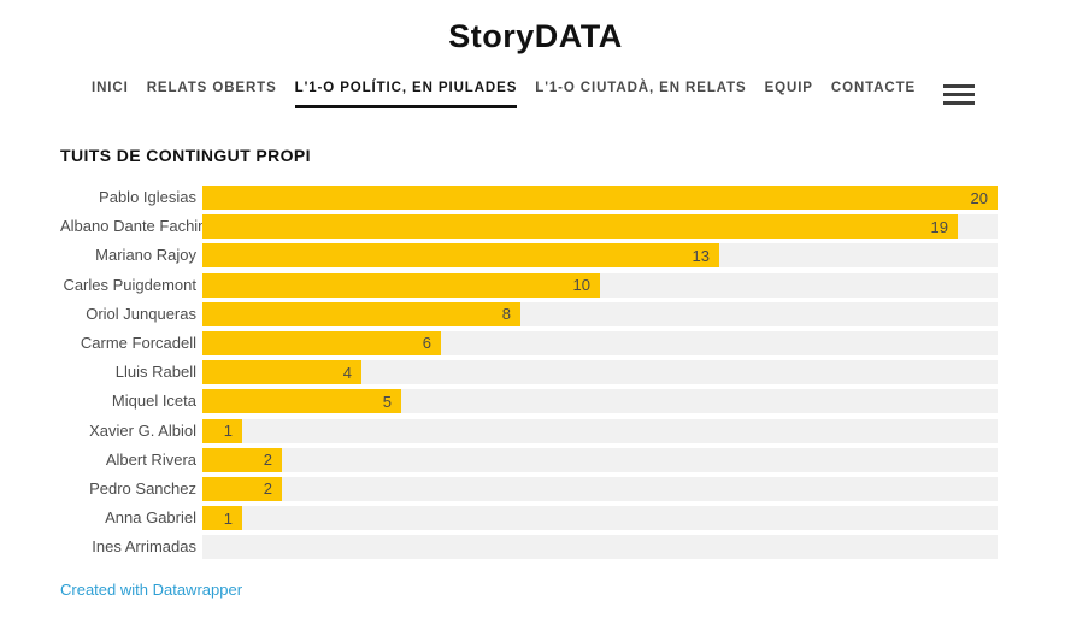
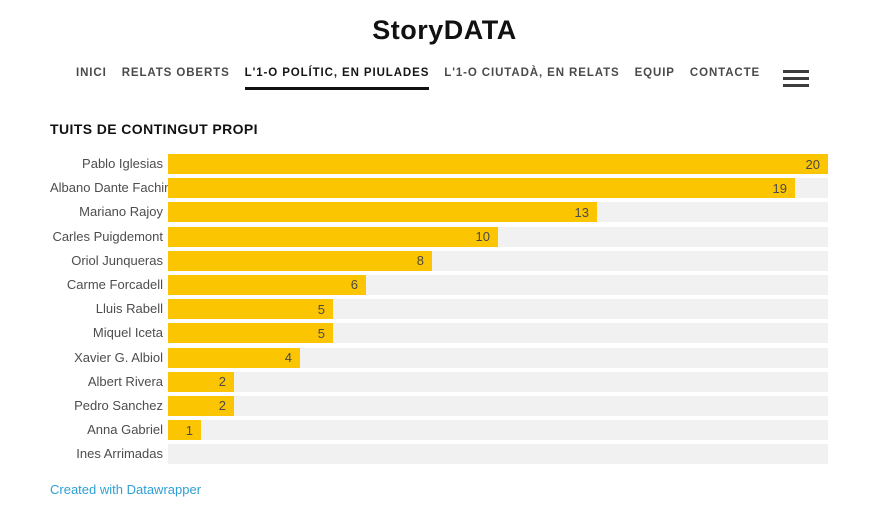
Lluis Rabell: 4 -> 5
Xavier G. Albiol: 1 -> 4
